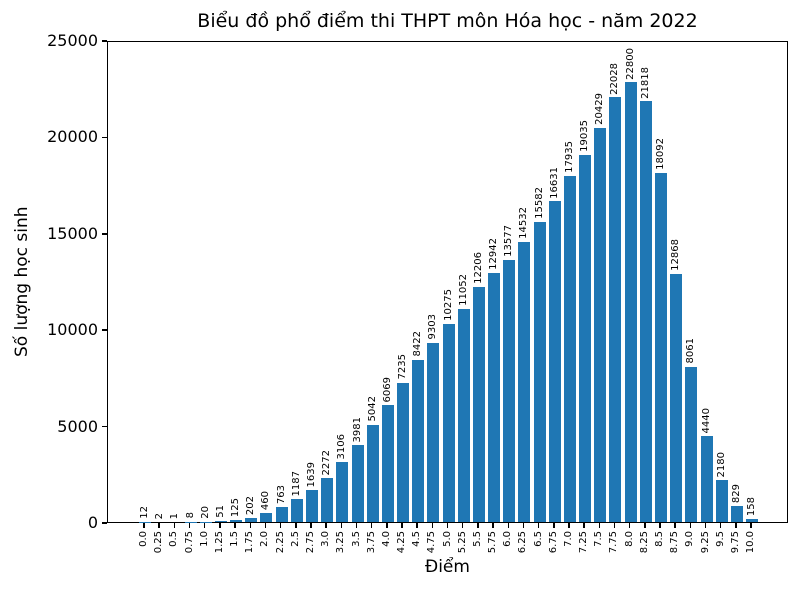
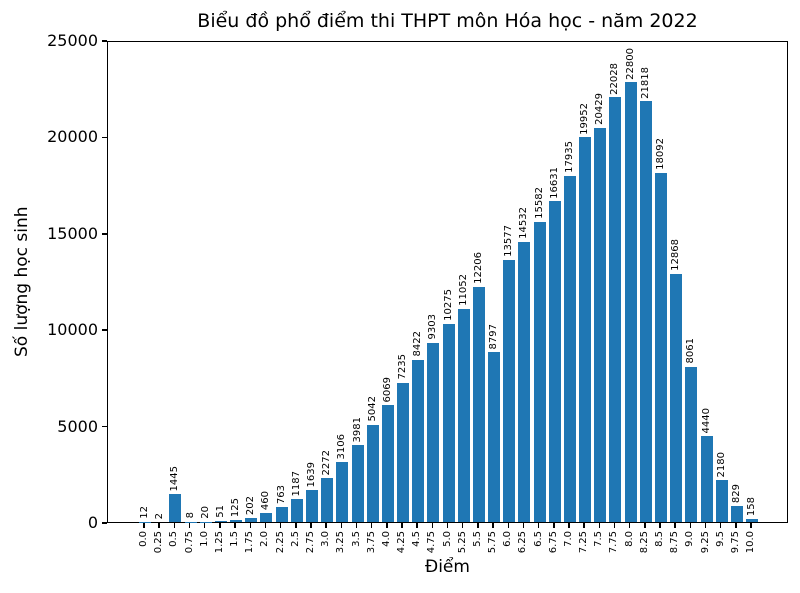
0.5: 1 -> 1445
5.75: 12942 -> 8797
7.25: 19035 -> 19952
